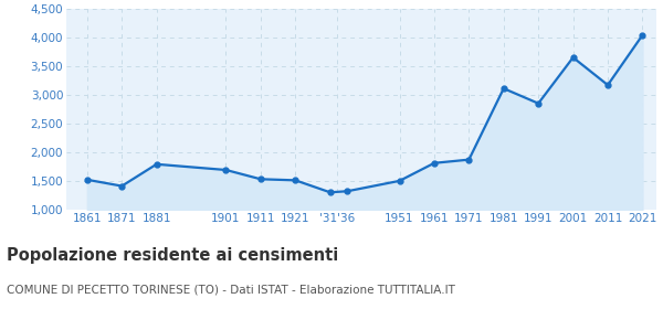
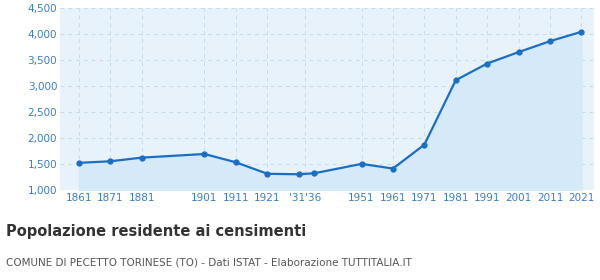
1871: 1,420 -> 1,560
1881: 1,800 -> 1,630
1921: 1,520 -> 1,320
1961: 1,820 -> 1,420
1991: 2,860 -> 3,440
2011: 3,180 -> 3,870
